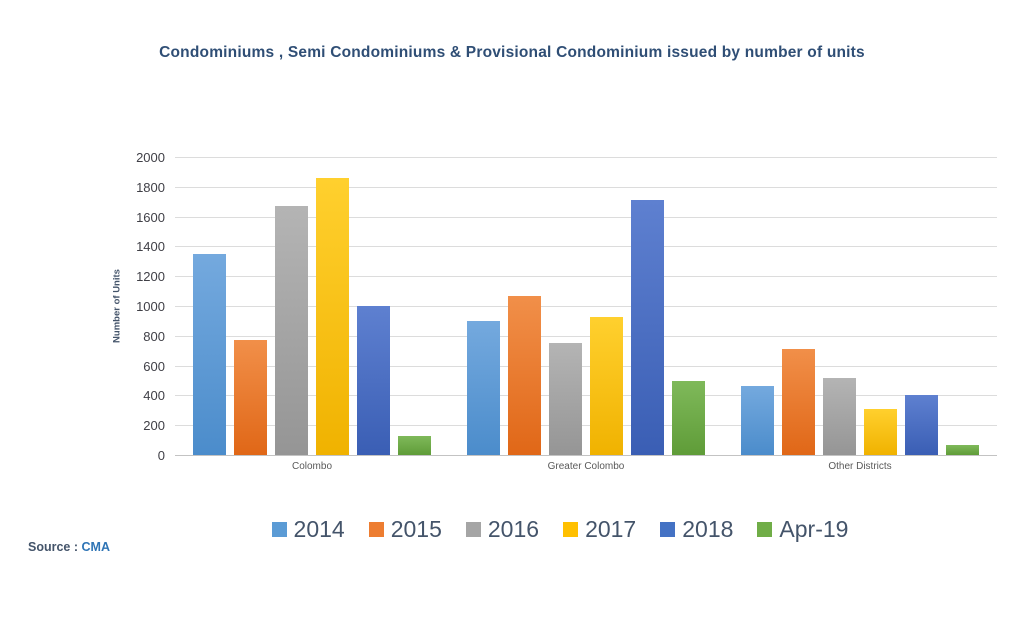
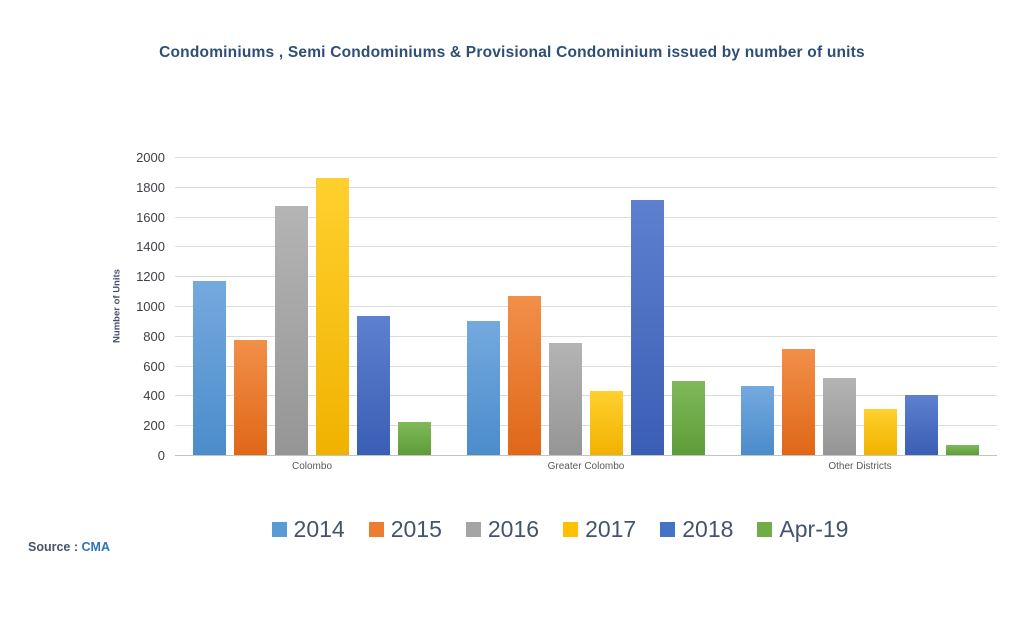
2014/Colombo: 1350 -> 1170
2018/Colombo: 1000 -> 930
Apr-19/Colombo: 130 -> 220
2017/Greater Colombo: 920 -> 430
